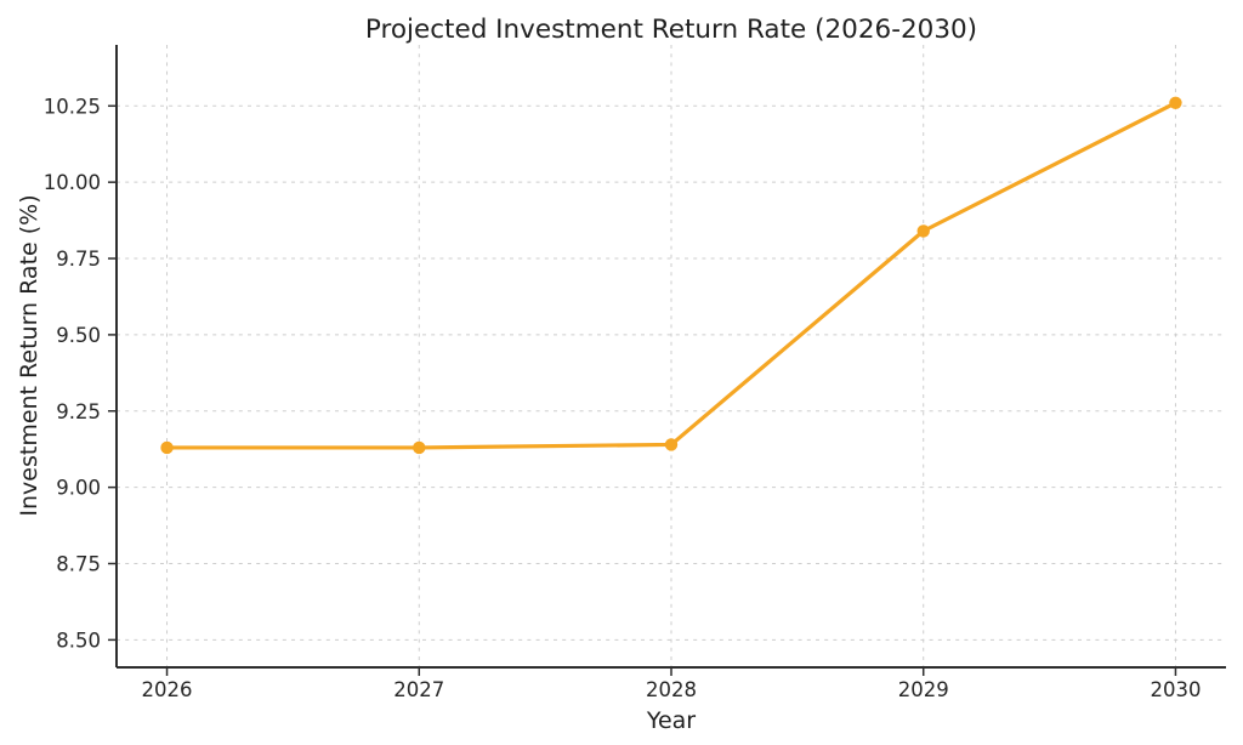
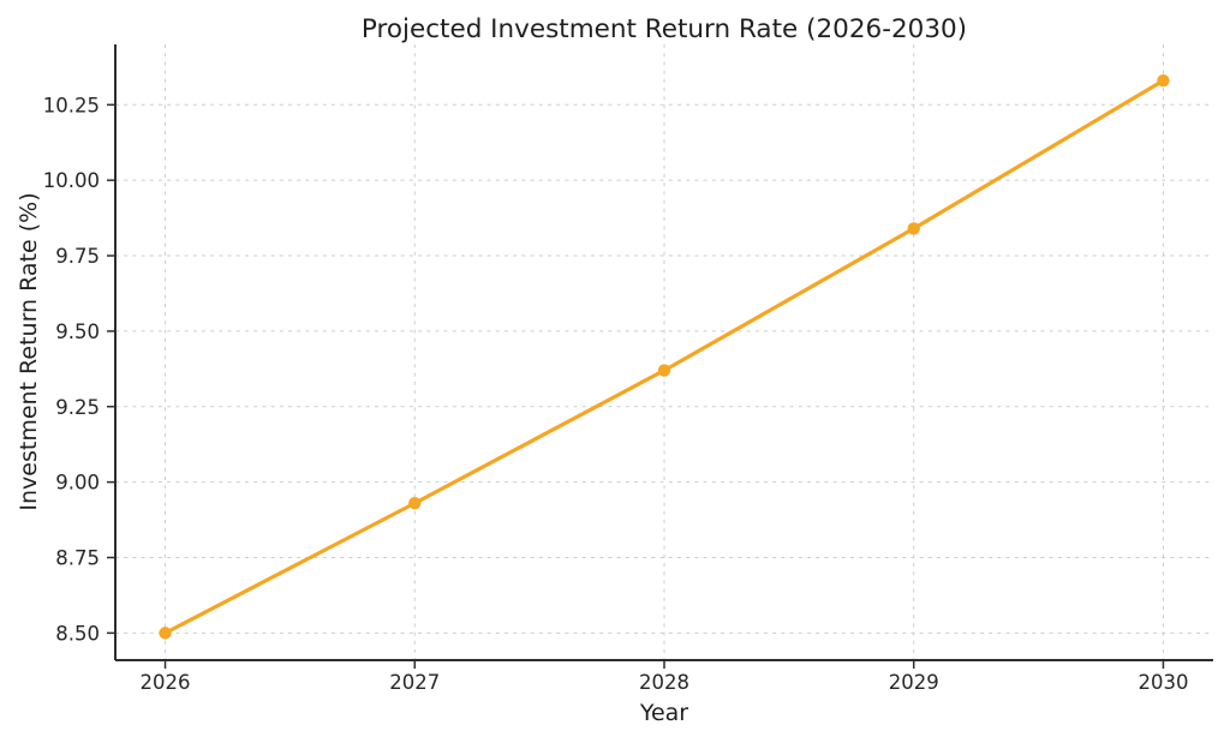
2026: 9.13 -> 8.50
2027: 9.13 -> 8.93
2028: 9.14 -> 9.37
2030: 10.26 -> 10.33
